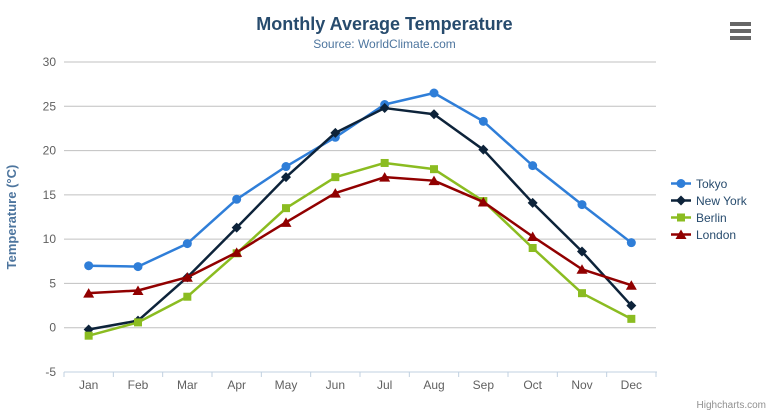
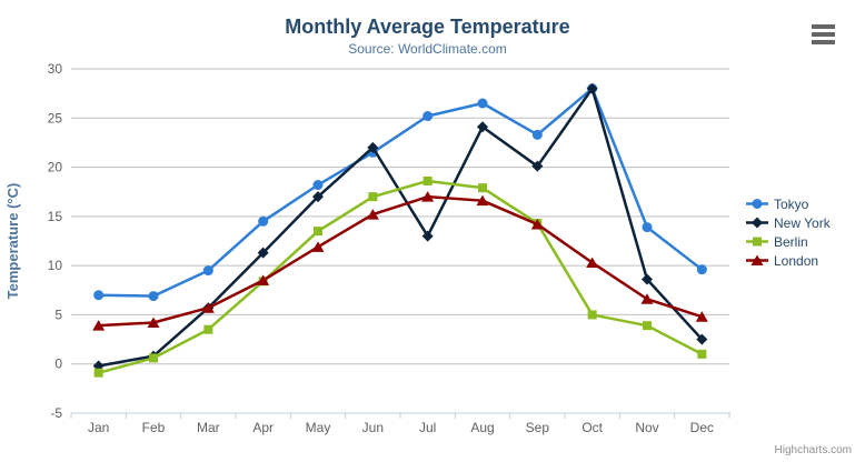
New York/Jul: 25 -> 13
Tokyo/Oct: 18 -> 28
New York/Oct: 14 -> 28
Berlin/Oct: 9 -> 5
